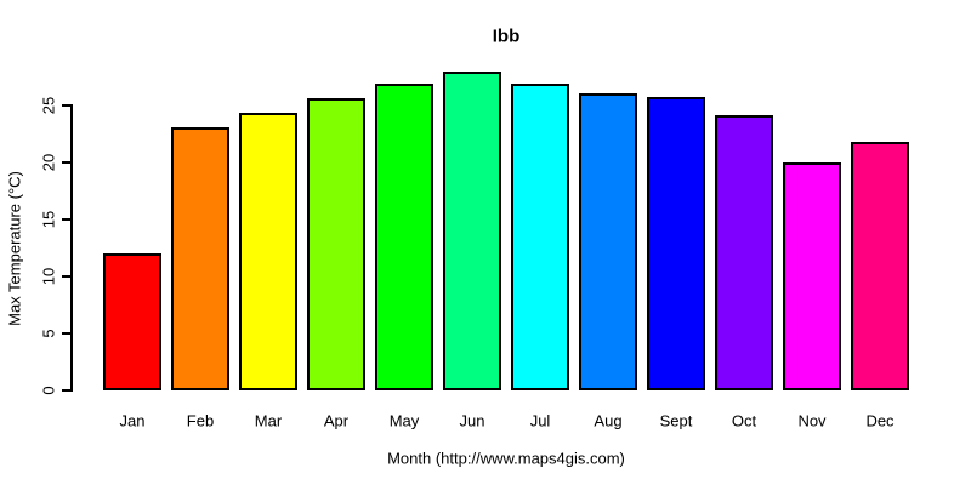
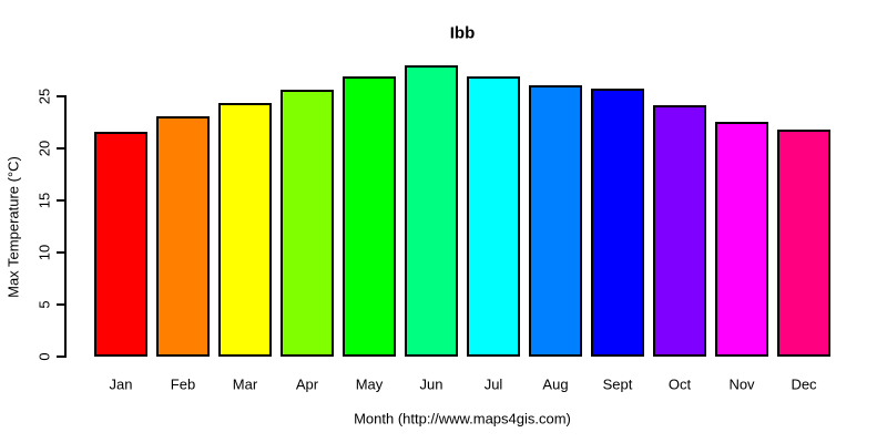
Jan: 12 -> 22
Nov: 20 -> 22
